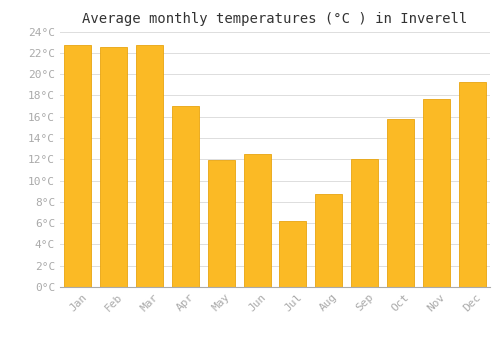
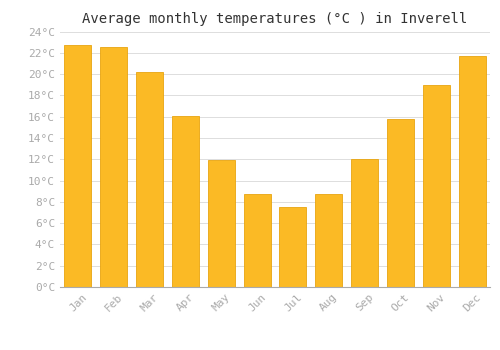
Mar: 22.7°C -> 20.2°C
Apr: 17.0°C -> 16.1°C
Jun: 12.5°C -> 8.7°C
Jul: 6.2°C -> 7.5°C
Nov: 17.7°C -> 19.0°C
Dec: 19.3°C -> 21.7°C
